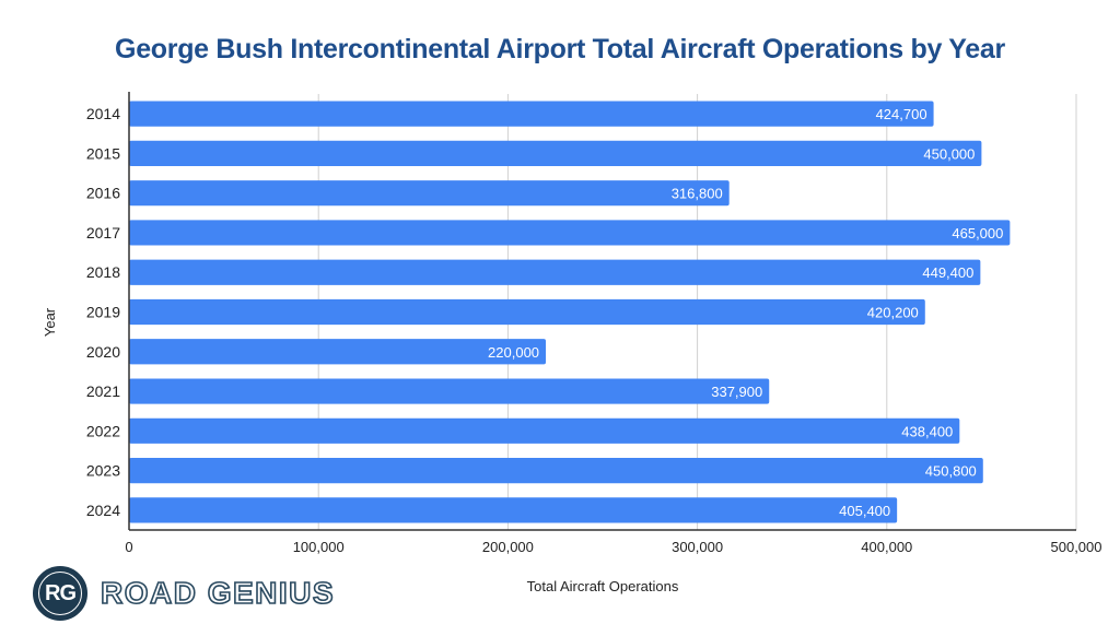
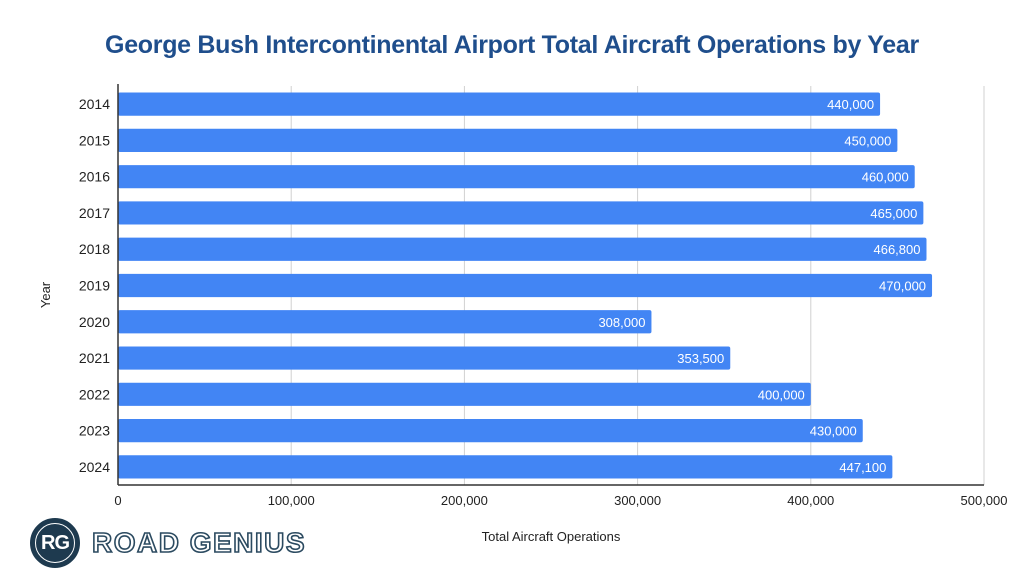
2014: 424,700 -> 440,000
2016: 316,800 -> 460,000
2018: 449,400 -> 466,800
2019: 420,200 -> 470,000
2020: 220,000 -> 308,000
2021: 337,900 -> 353,500
2022: 438,400 -> 400,000
2023: 450,800 -> 430,000
2024: 405,400 -> 447,100
